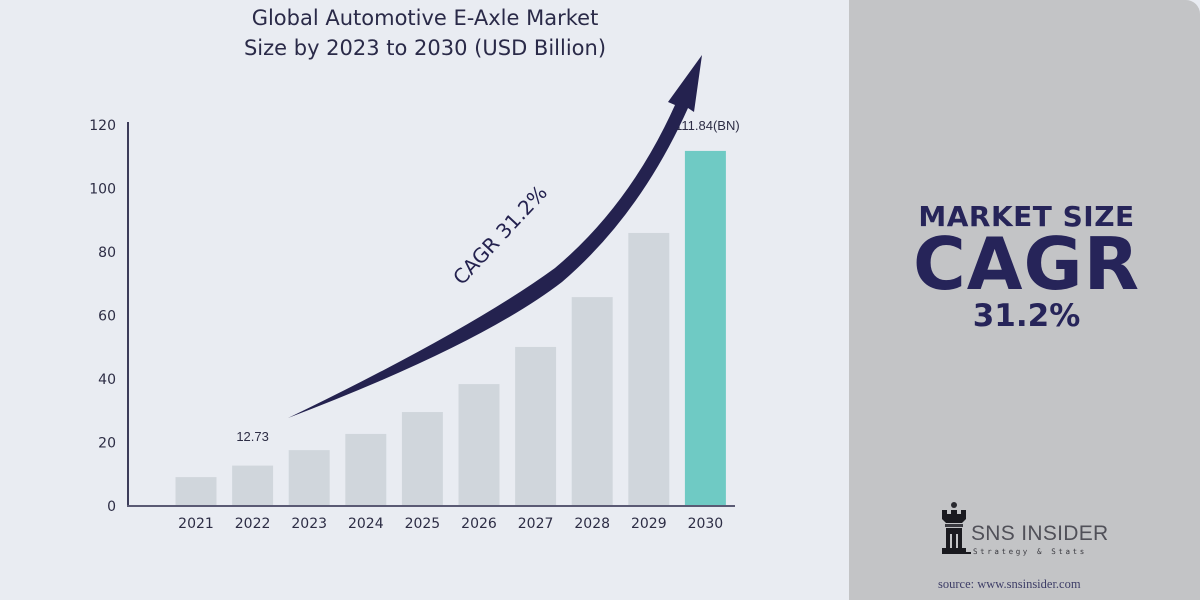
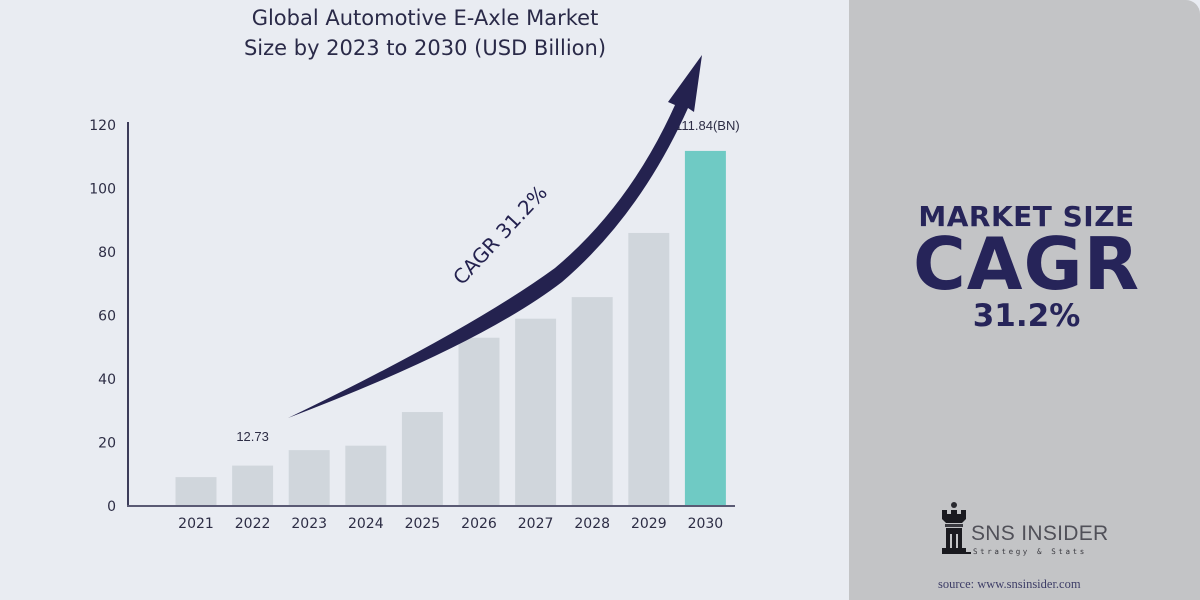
2024: 23 -> 19
2026: 38 -> 53
2027: 50 -> 59
